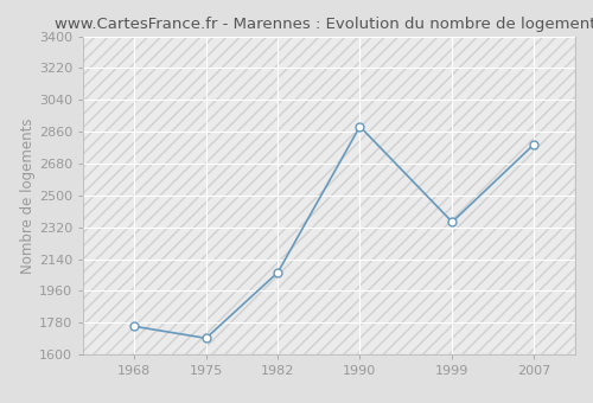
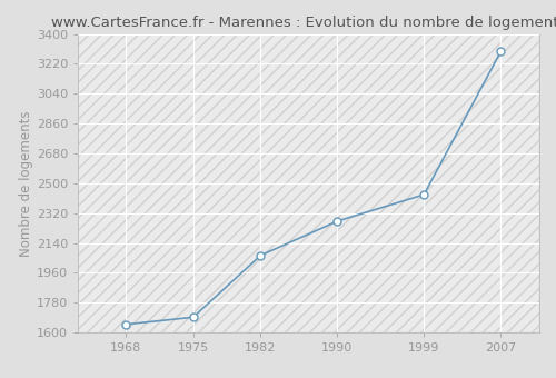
1968: 1760 -> 1650
1990: 2890 -> 2270
1999: 2350 -> 2430
2007: 2790 -> 3300
